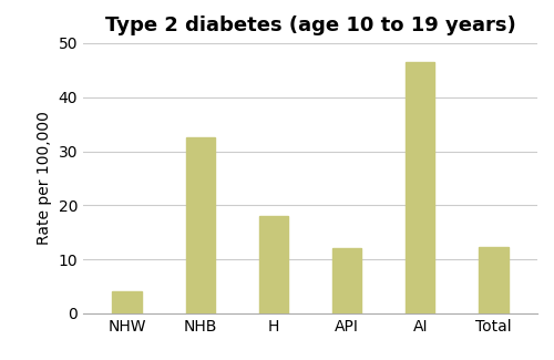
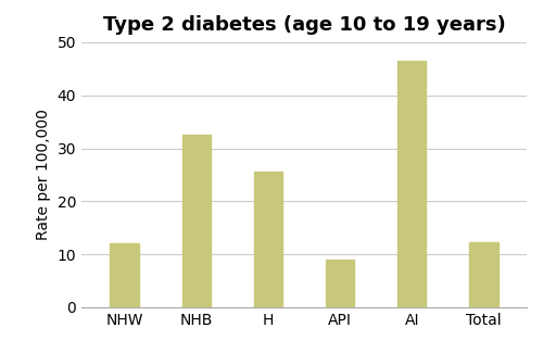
NHW: 4.0 -> 12.0
H: 18.0 -> 25.5
API: 12.0 -> 9.0
